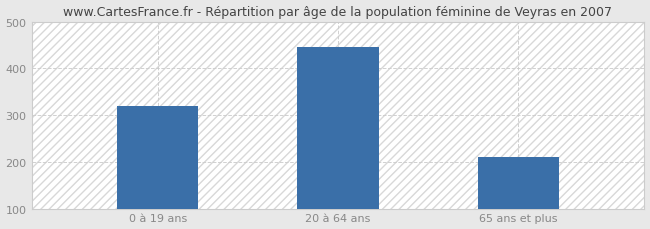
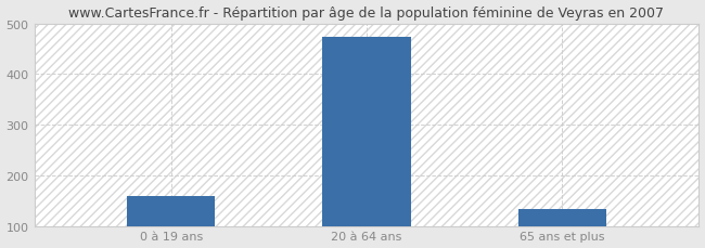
0 à 19 ans: 320 -> 160
20 à 64 ans: 445 -> 473
65 ans et plus: 210 -> 133
